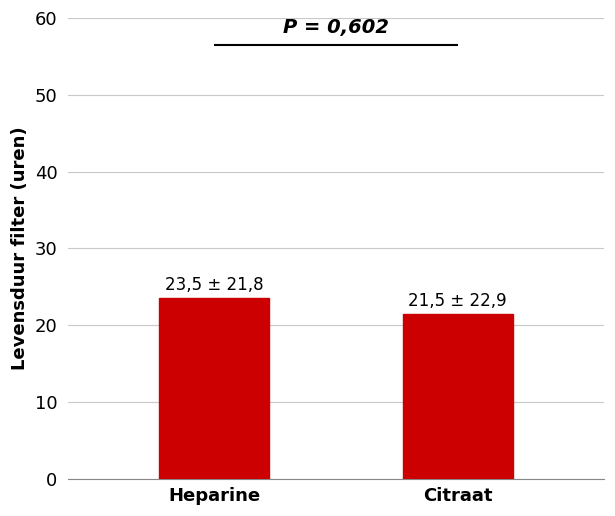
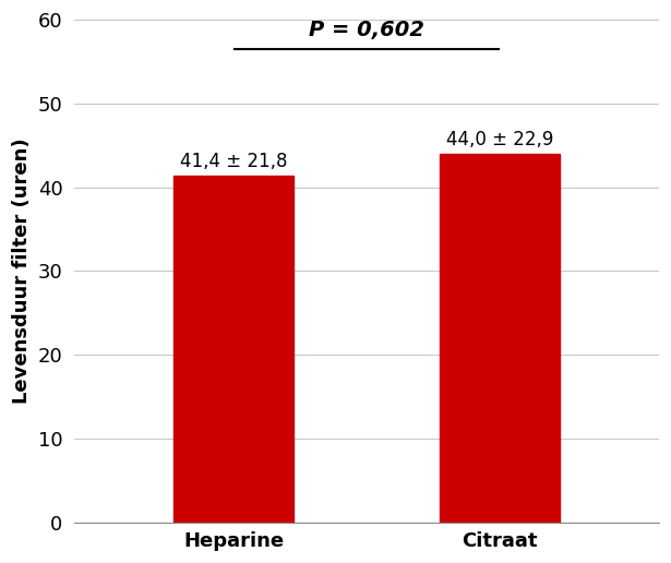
Heparine: 23,5 -> 41,4
Citraat: 21,5 -> 44,0
